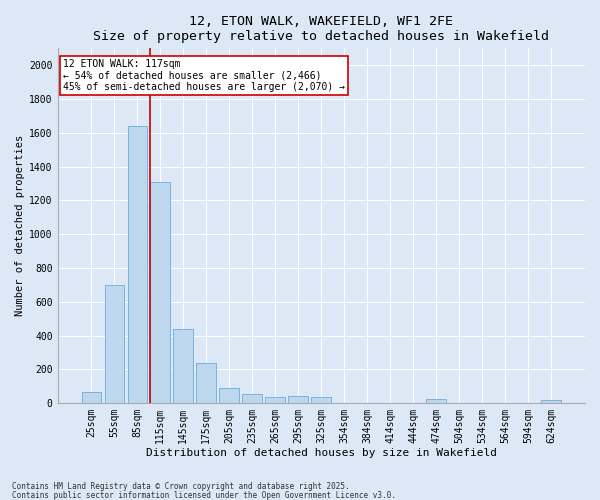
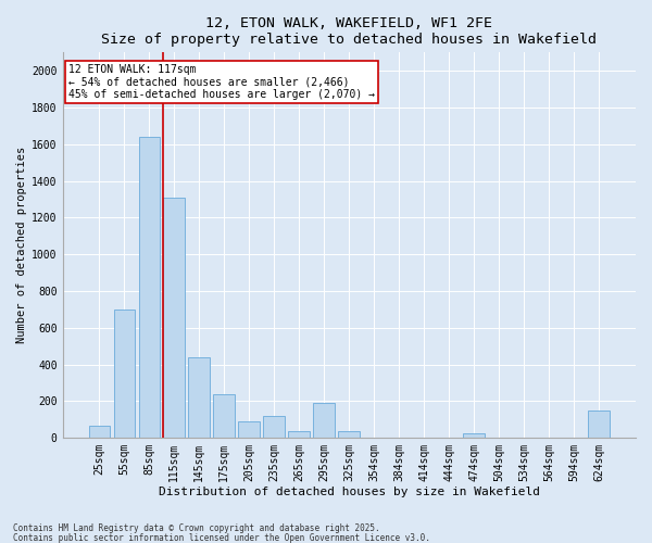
235sqm: 60 -> 120
295sqm: 40 -> 190
624sqm: 20 -> 150
